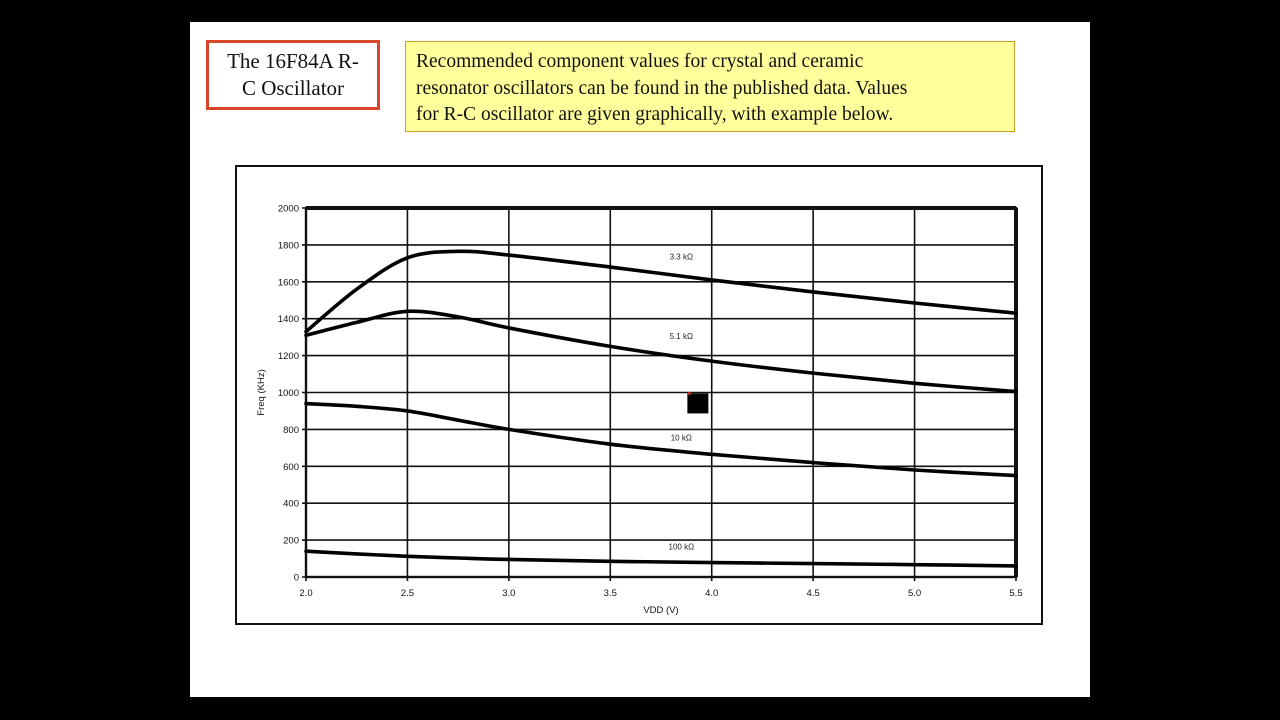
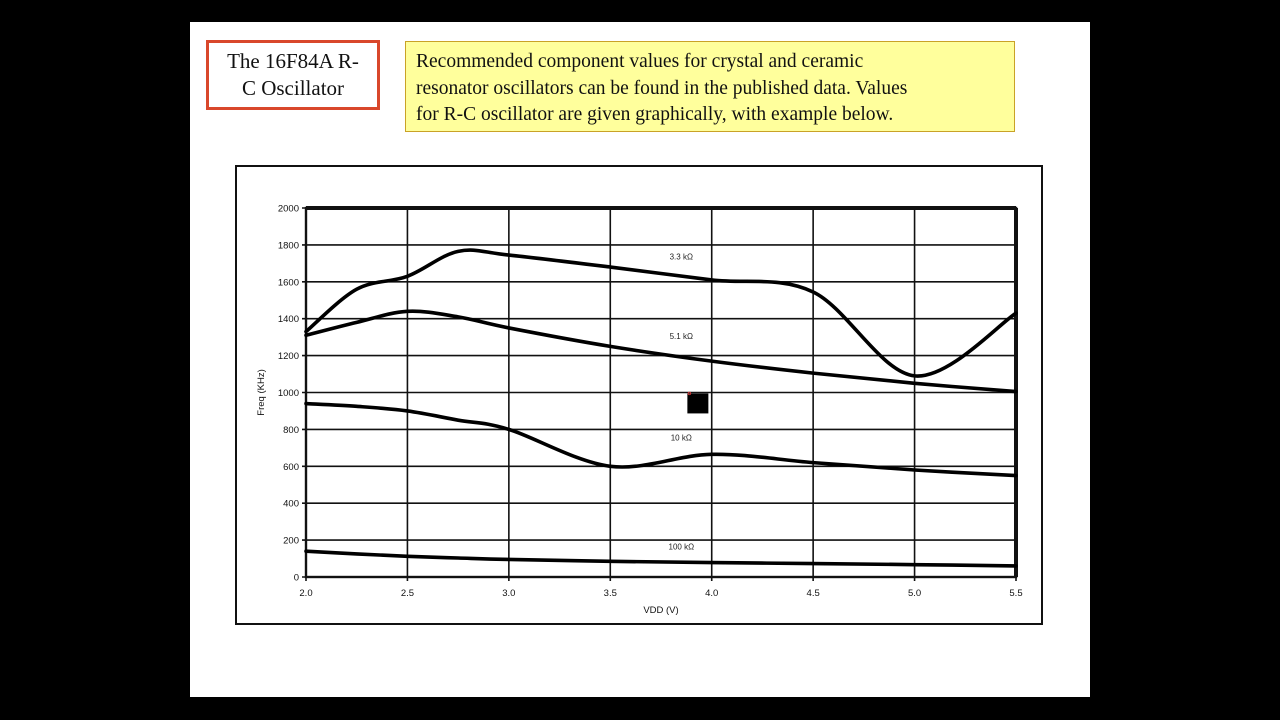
3.3 kΩ/2.5: 1730 -> 1630
10 kΩ/3.5: 720 -> 600
3.3 kΩ/5.0: 1480 -> 1090
